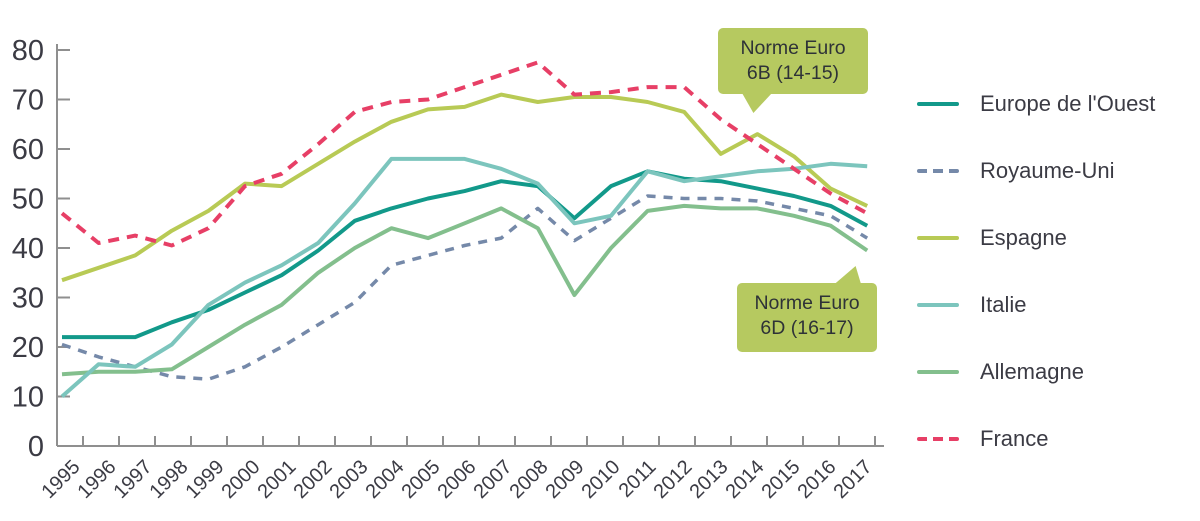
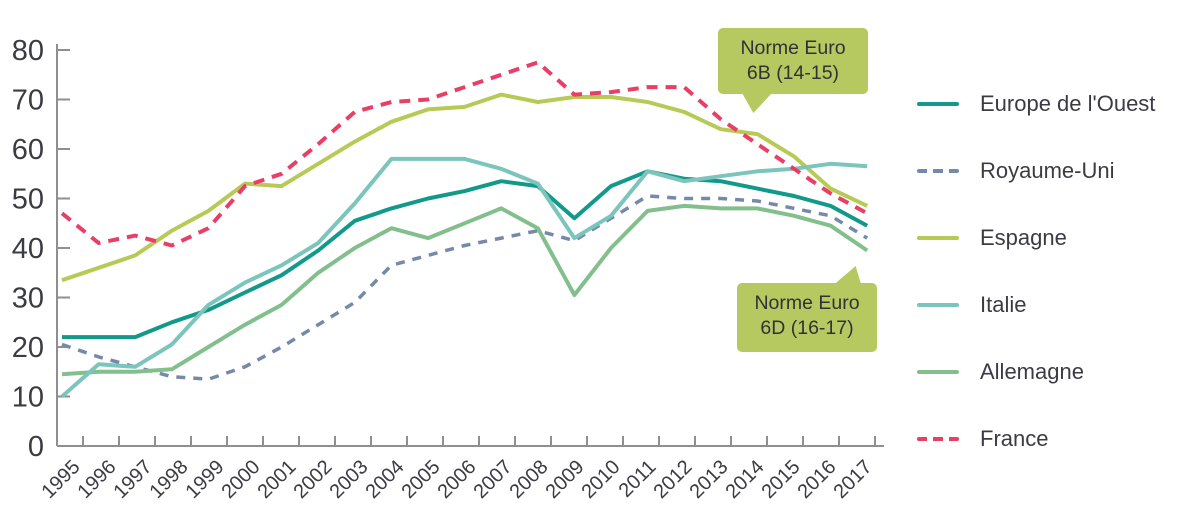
Royaume-Uni/2008: 48 -> 44
Italie/2009: 45 -> 42
Espagne/2013: 59 -> 64
